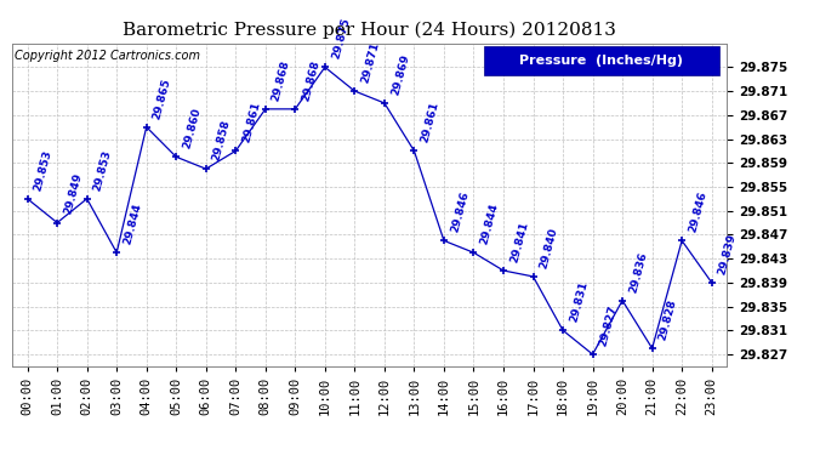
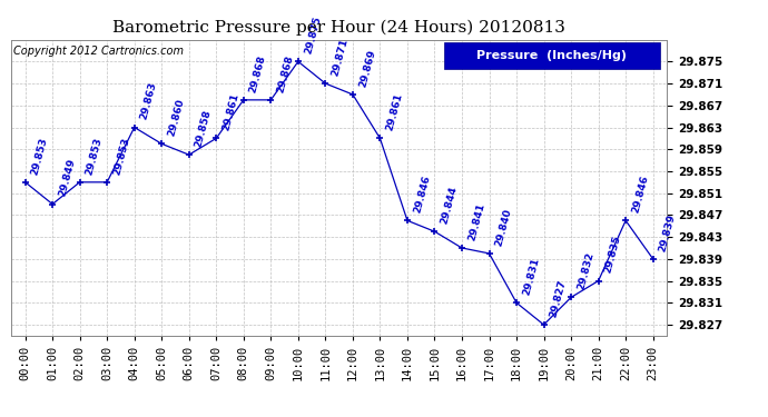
03:00: 29.844 -> 29.853
04:00: 29.865 -> 29.863
20:00: 29.836 -> 29.832
21:00: 29.828 -> 29.835
